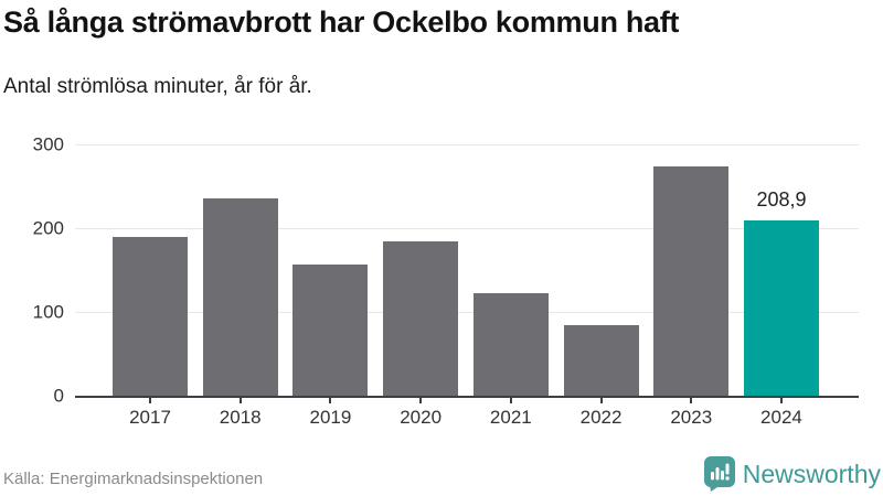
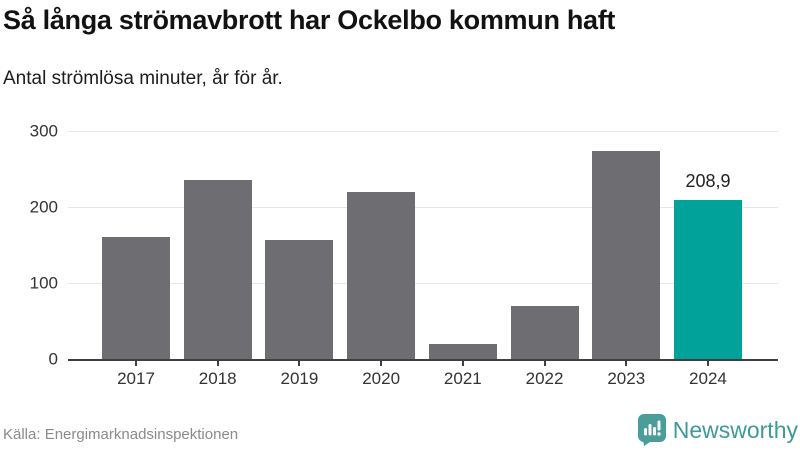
2017: 190 -> 160
2020: 180 -> 220
2021: 120 -> 20
2022: 80 -> 70
